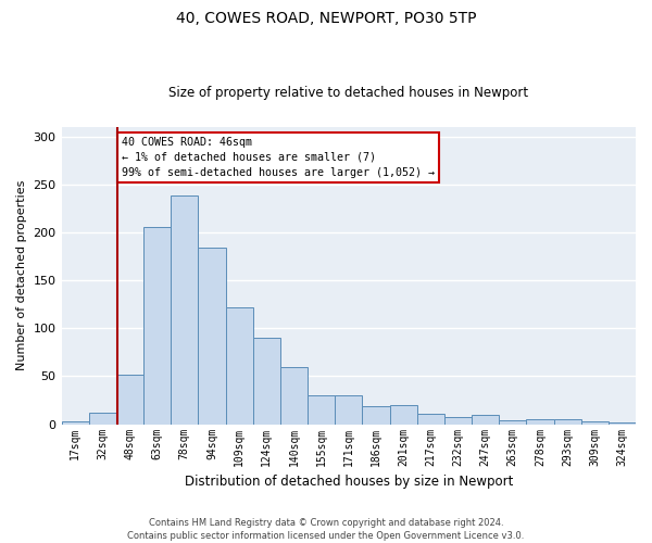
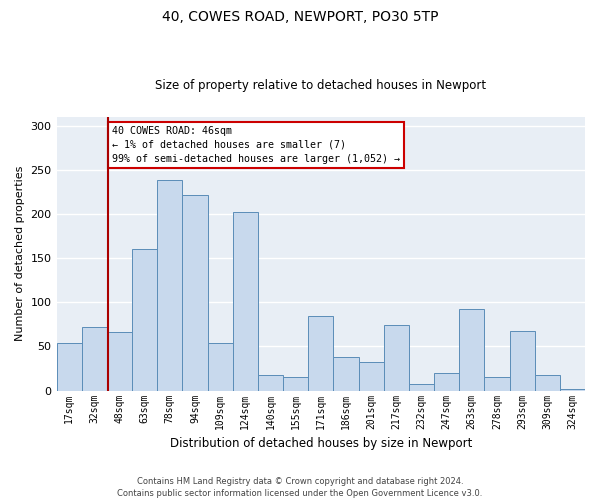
17sqm: 3 -> 54
32sqm: 12 -> 72
48sqm: 52 -> 66
63sqm: 206 -> 160
94sqm: 184 -> 222
109sqm: 122 -> 54
124sqm: 90 -> 202
140sqm: 60 -> 18
155sqm: 30 -> 16
171sqm: 30 -> 84
186sqm: 19 -> 38
201sqm: 20 -> 32
217sqm: 11 -> 74
247sqm: 10 -> 20
263sqm: 4 -> 92
278sqm: 5 -> 16
293sqm: 5 -> 68
309sqm: 3 -> 18
